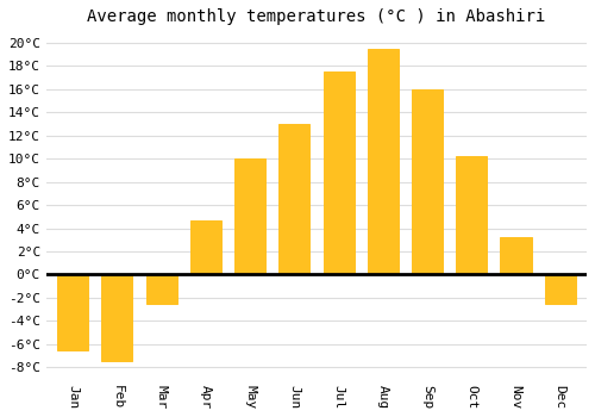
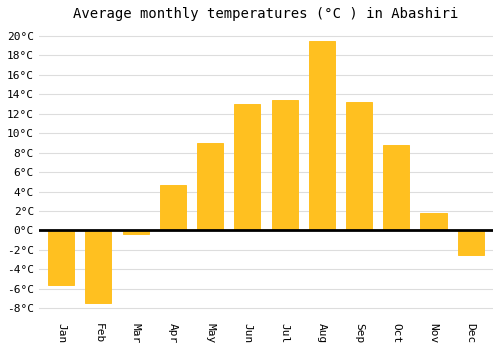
Jan: -6.5°C -> -5.6°C
Mar: -2.5°C -> -0.4°C
May: 10.0°C -> 9.0°C
Jul: 17.5°C -> 13.4°C
Sep: 16.0°C -> 13.2°C
Oct: 10.2°C -> 8.8°C
Nov: 3.2°C -> 1.8°C
